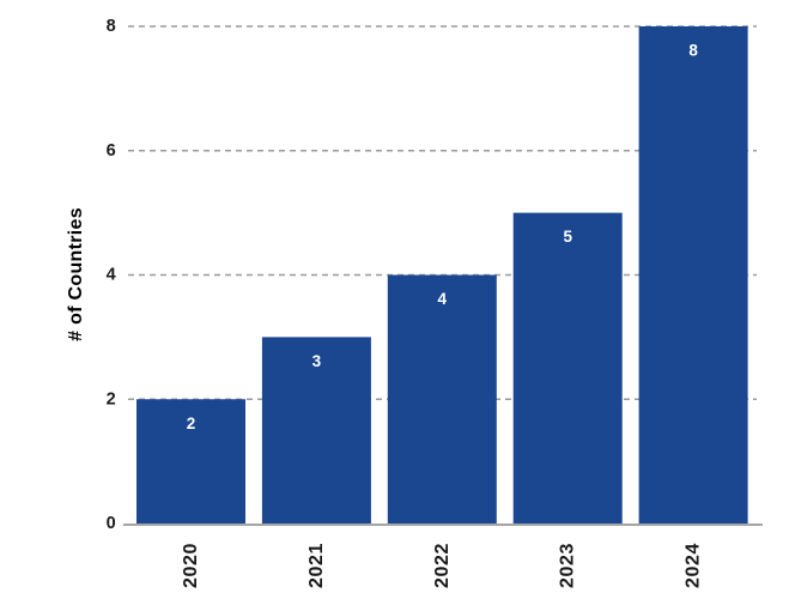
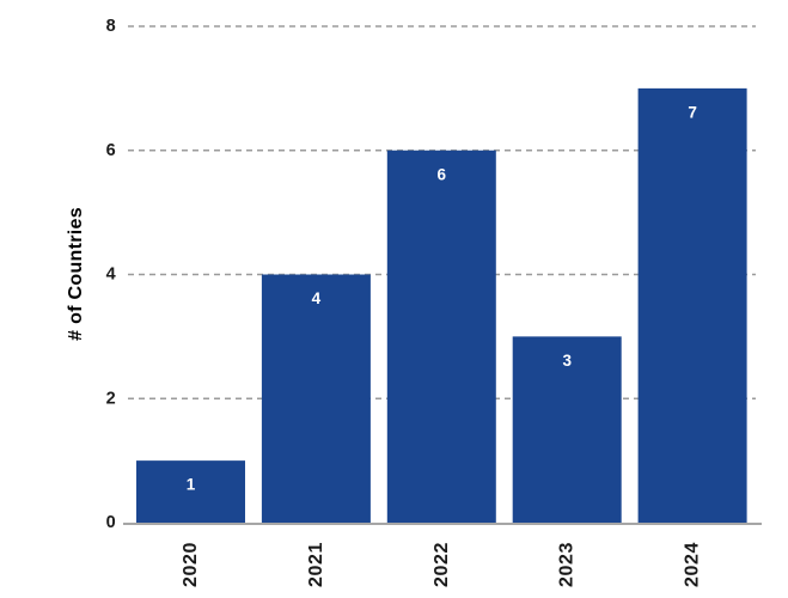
2020: 2 -> 1
2021: 3 -> 4
2022: 4 -> 6
2023: 5 -> 3
2024: 8 -> 7
